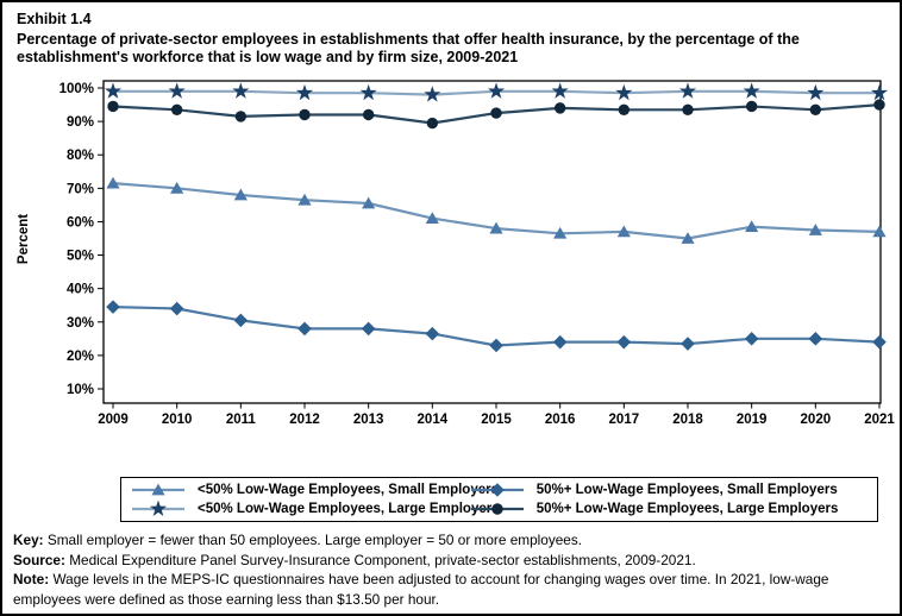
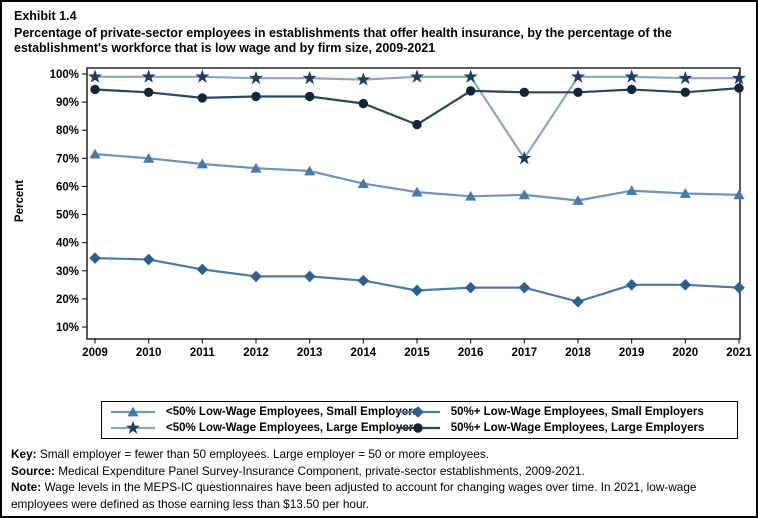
50%+ Low-Wage Employees, Large Employers/2015: 92% -> 82%
<50% Low-Wage Employees, Large Employers/2017: 98% -> 70%
50%+ Low-Wage Employees, Small Employers/2018: 24% -> 19%
